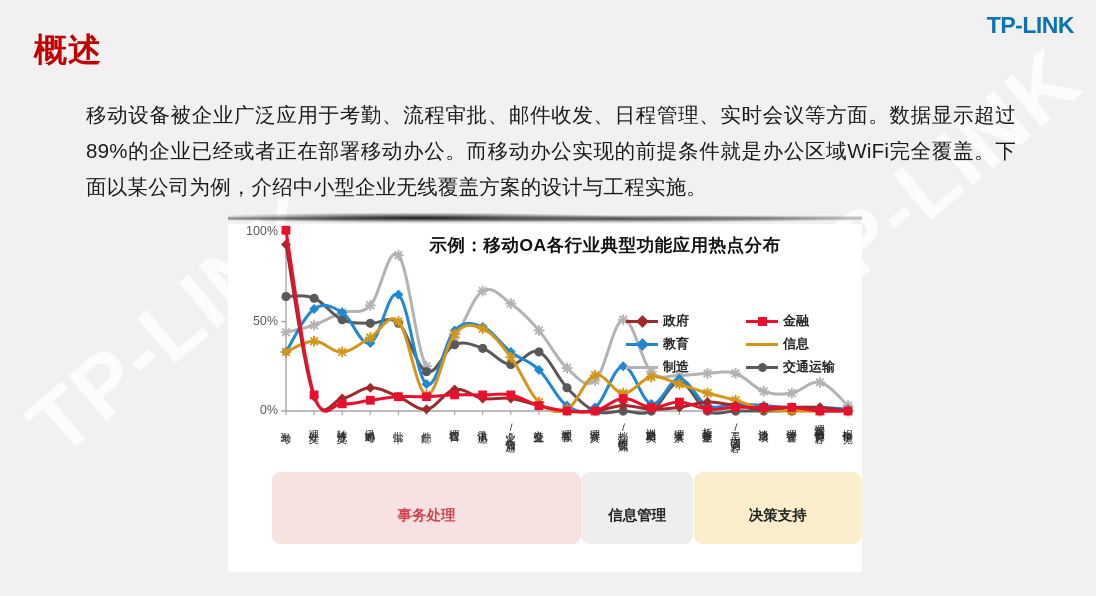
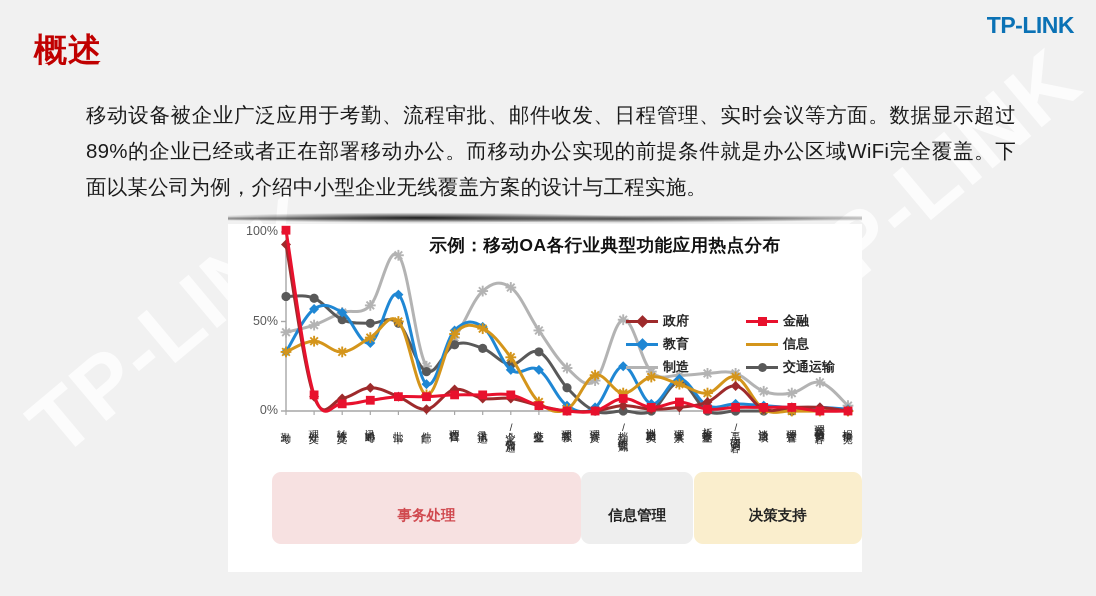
教育/企业/通知公告: 33% -> 23%
制造/企业/通知公告: 60% -> 69%
政府/员工/客户调研: 3% -> 14%
信息/员工/客户调研: 6% -> 19%
